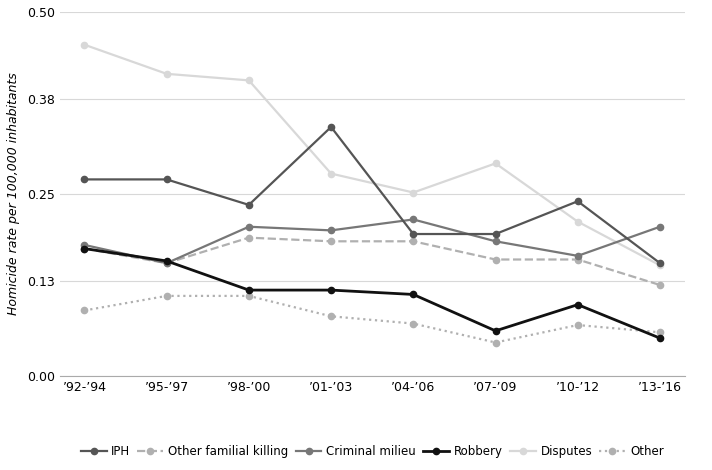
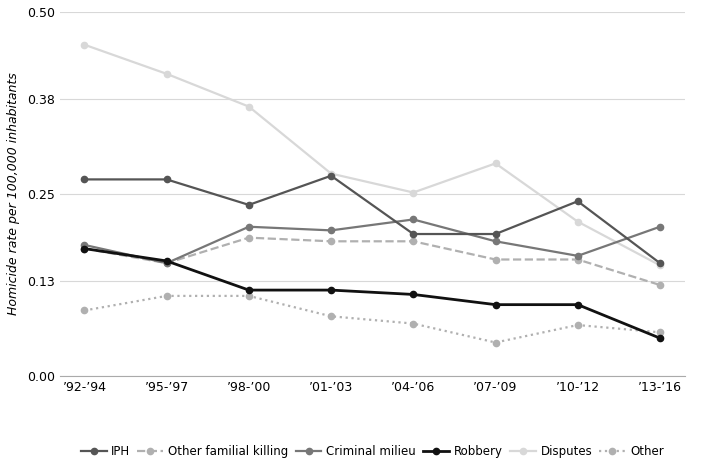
Disputes/’98-’00: 0.406 -> 0.370
IPH/’01-’03: 0.342 -> 0.275
Robbery/’07-’09: 0.062 -> 0.098
